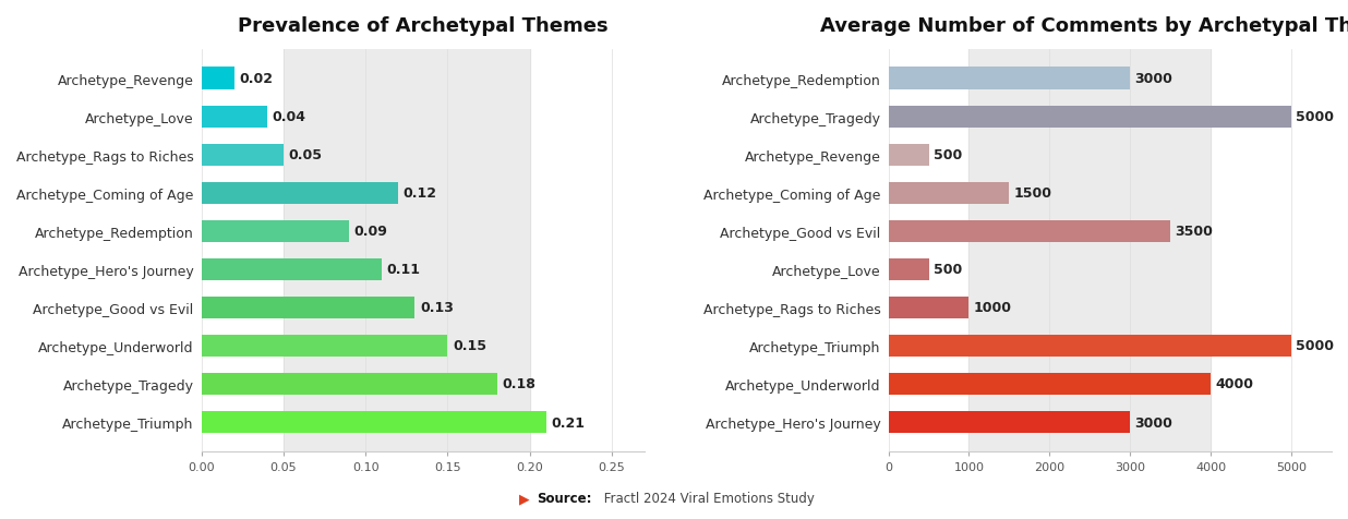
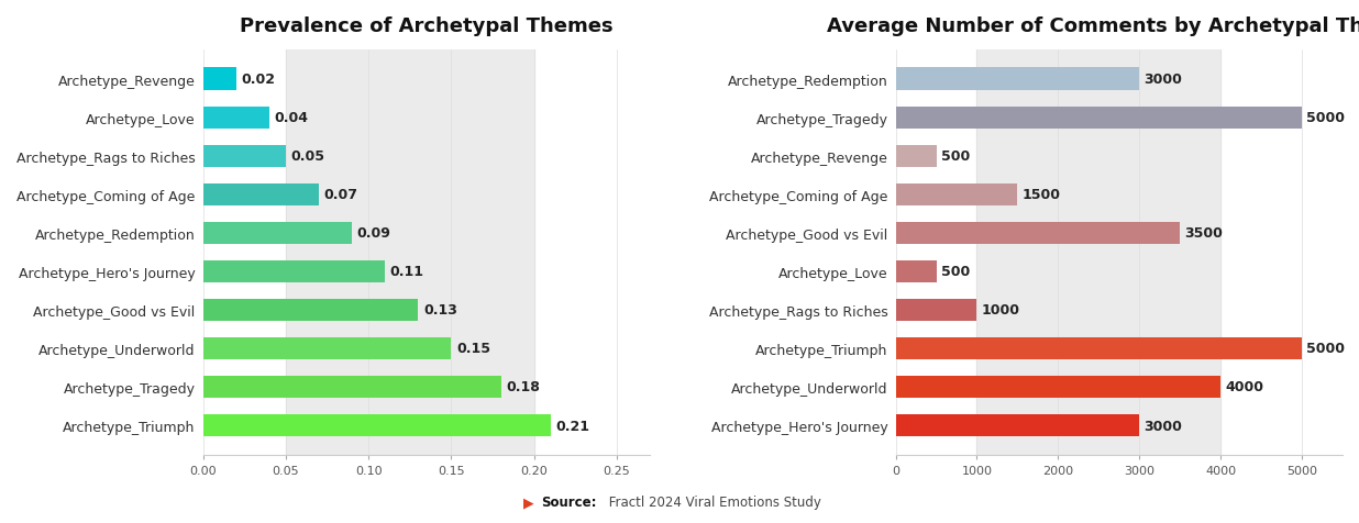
Prevalence of Archetypal Themes/Archetype_Coming of Age: 0.12 -> 0.07
